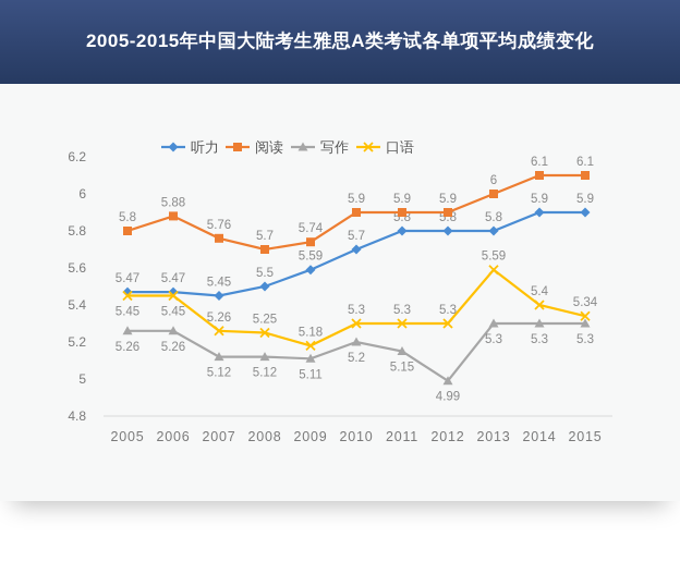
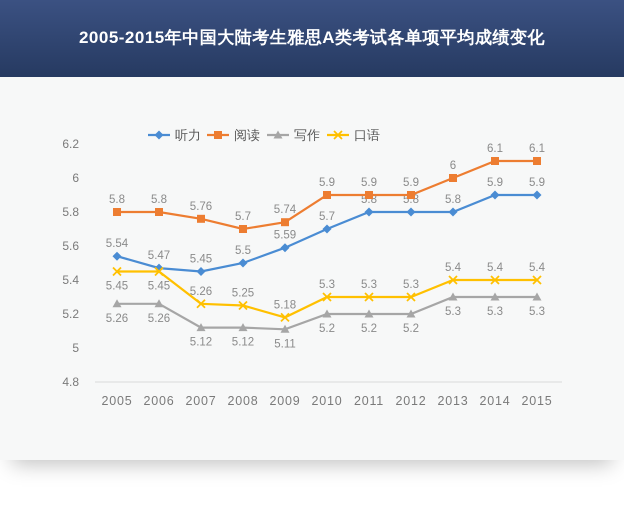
听力/2005: 5.47 -> 5.54
阅读/2006: 5.88 -> 5.8
写作/2011: 5.15 -> 5.2
写作/2012: 4.99 -> 5.2
口语/2013: 5.59 -> 5.4
口语/2015: 5.34 -> 5.4
